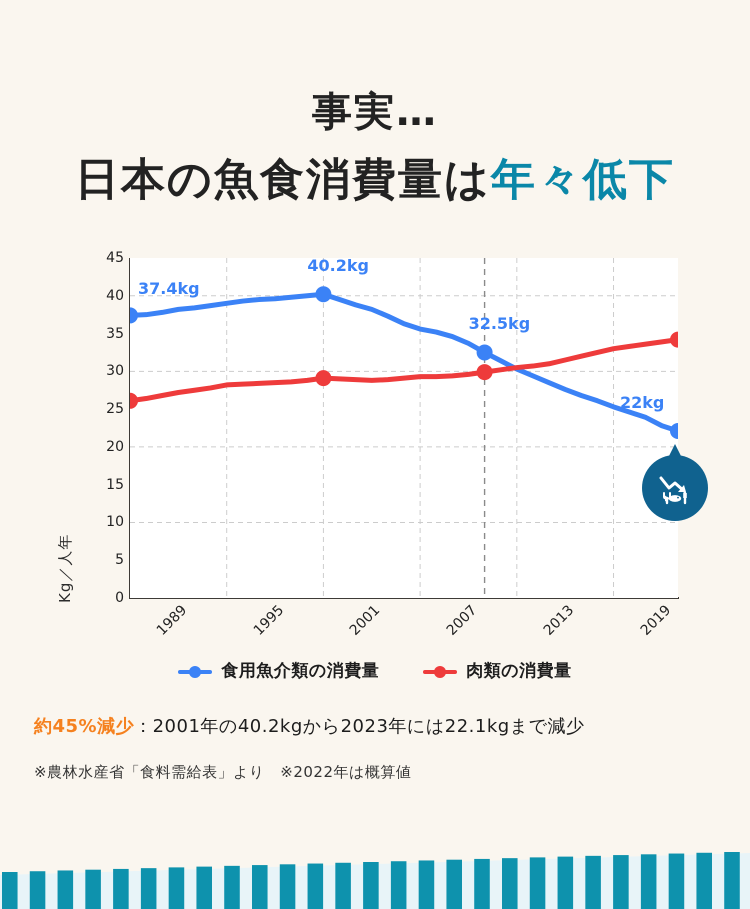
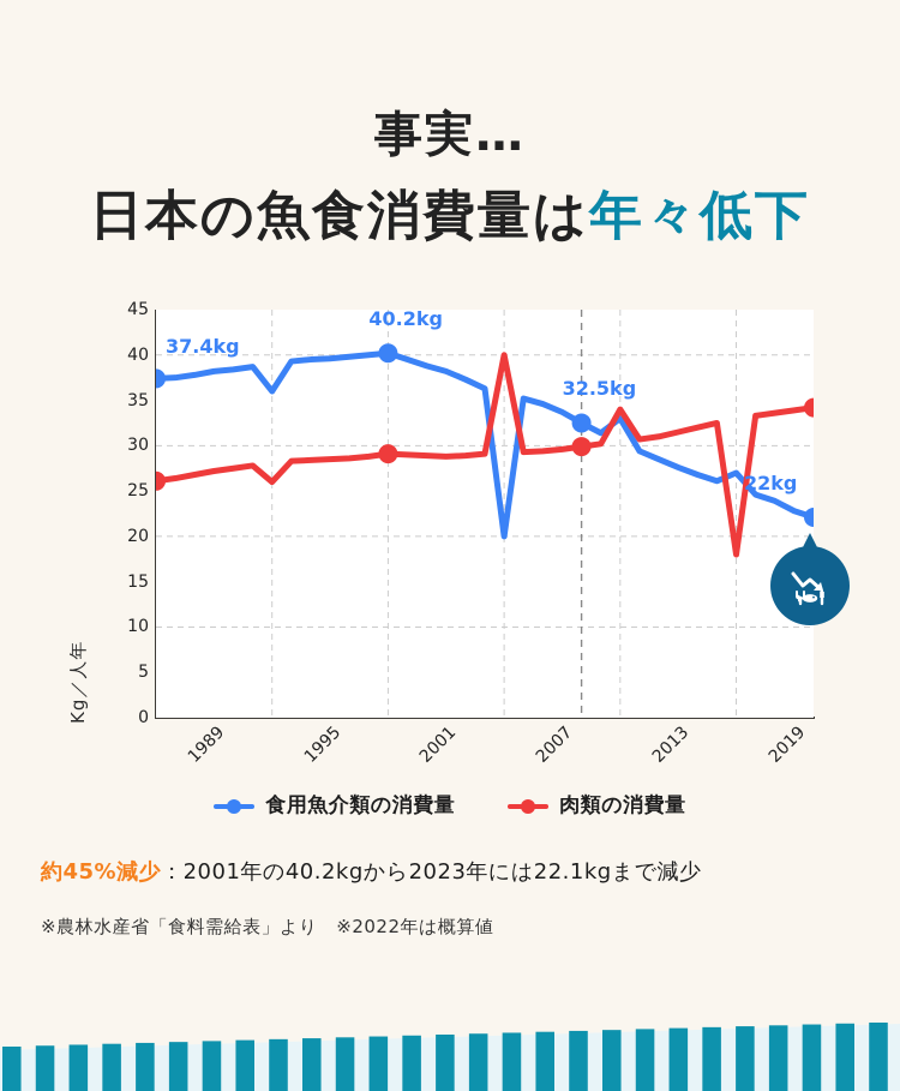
食用魚介類の消費量/1995: 39 -> 36
肉類の消費量/1995: 28 -> 26
食用魚介類の消費量/2007: 36 -> 20
肉類の消費量/2007: 29 -> 40
食用魚介類の消費量/2013: 30 -> 33
肉類の消費量/2013: 30 -> 34
食用魚介類の消費量/2019: 25 -> 27
肉類の消費量/2019: 33 -> 18
